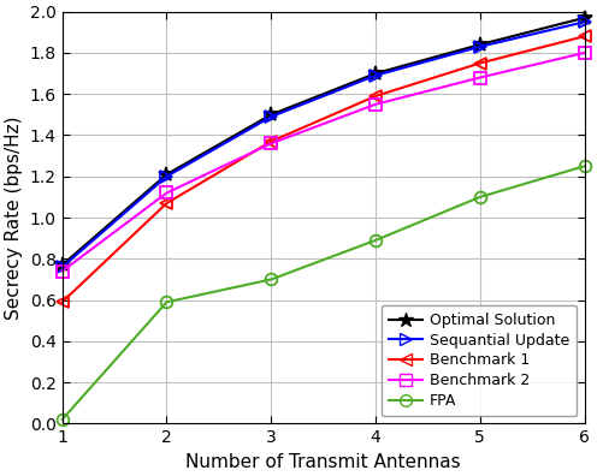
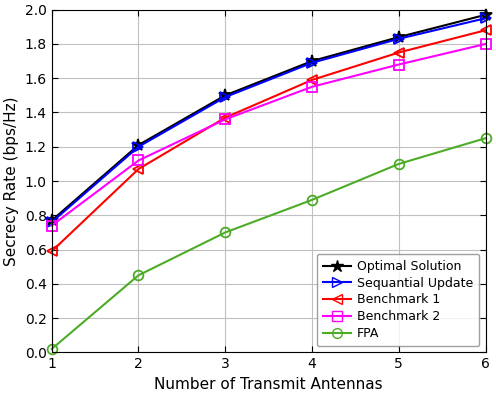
FPA/2: 0.59 -> 0.45
